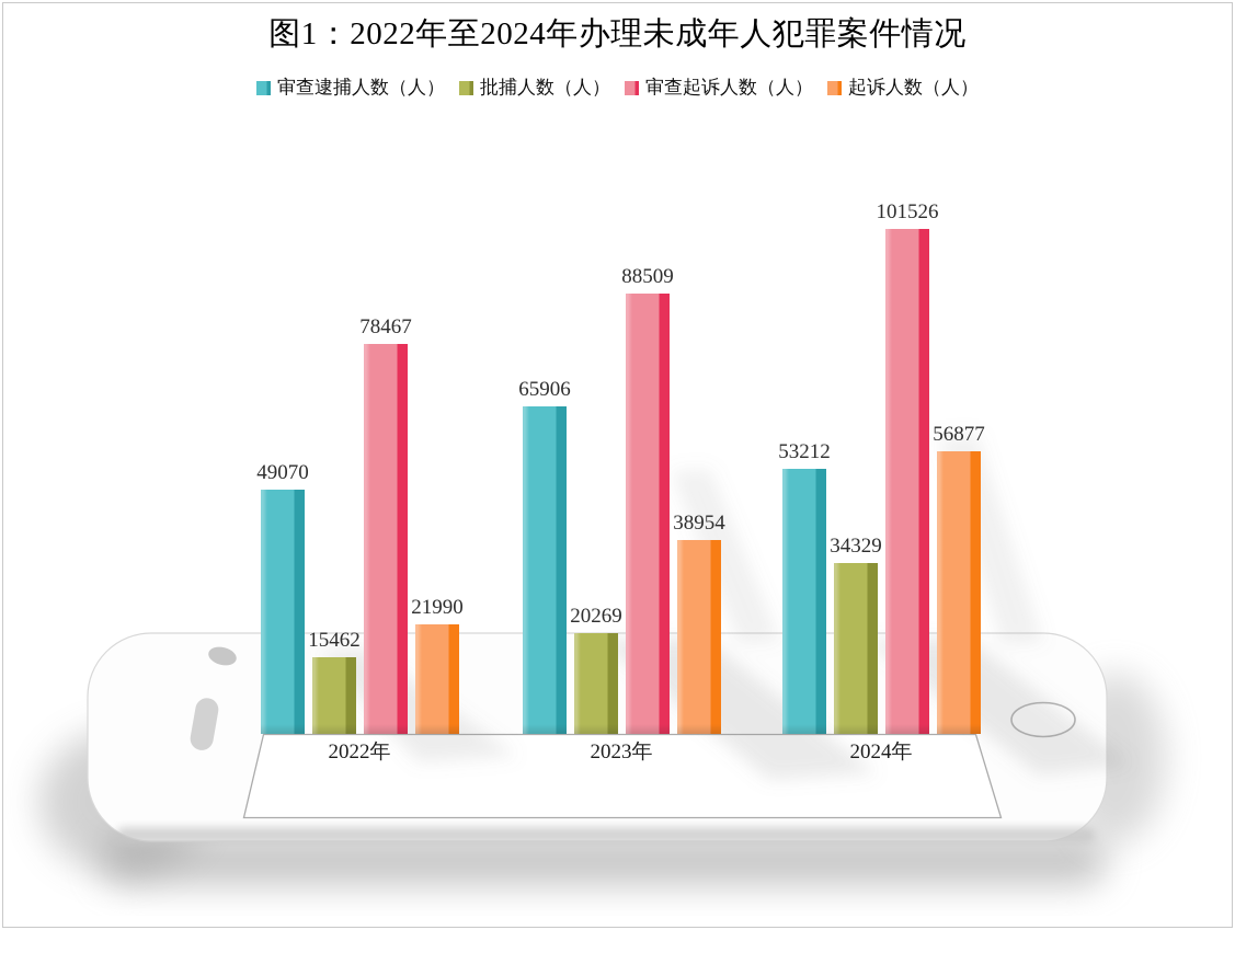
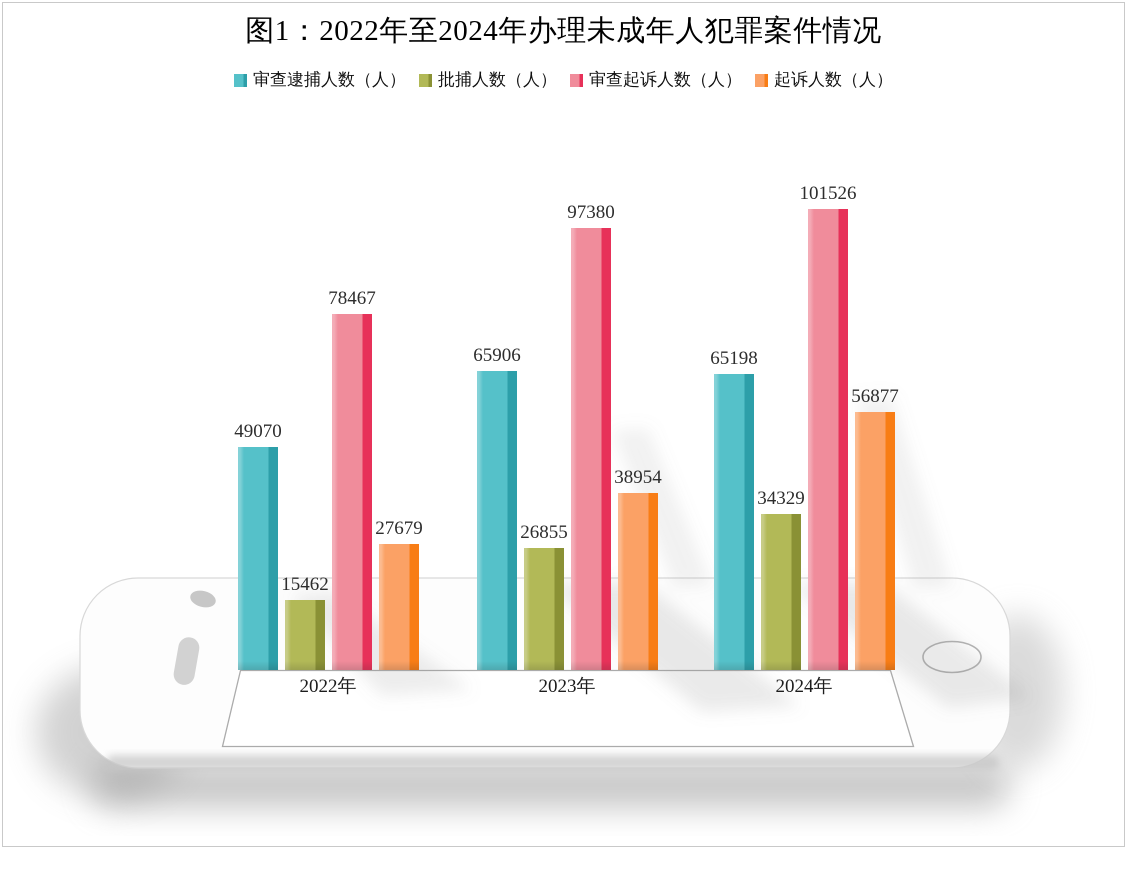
起诉人数（人）/2022年: 21990 -> 27679
批捕人数（人）/2023年: 20269 -> 26855
审查起诉人数（人）/2023年: 88509 -> 97380
审查逮捕人数（人）/2024年: 53212 -> 65198
